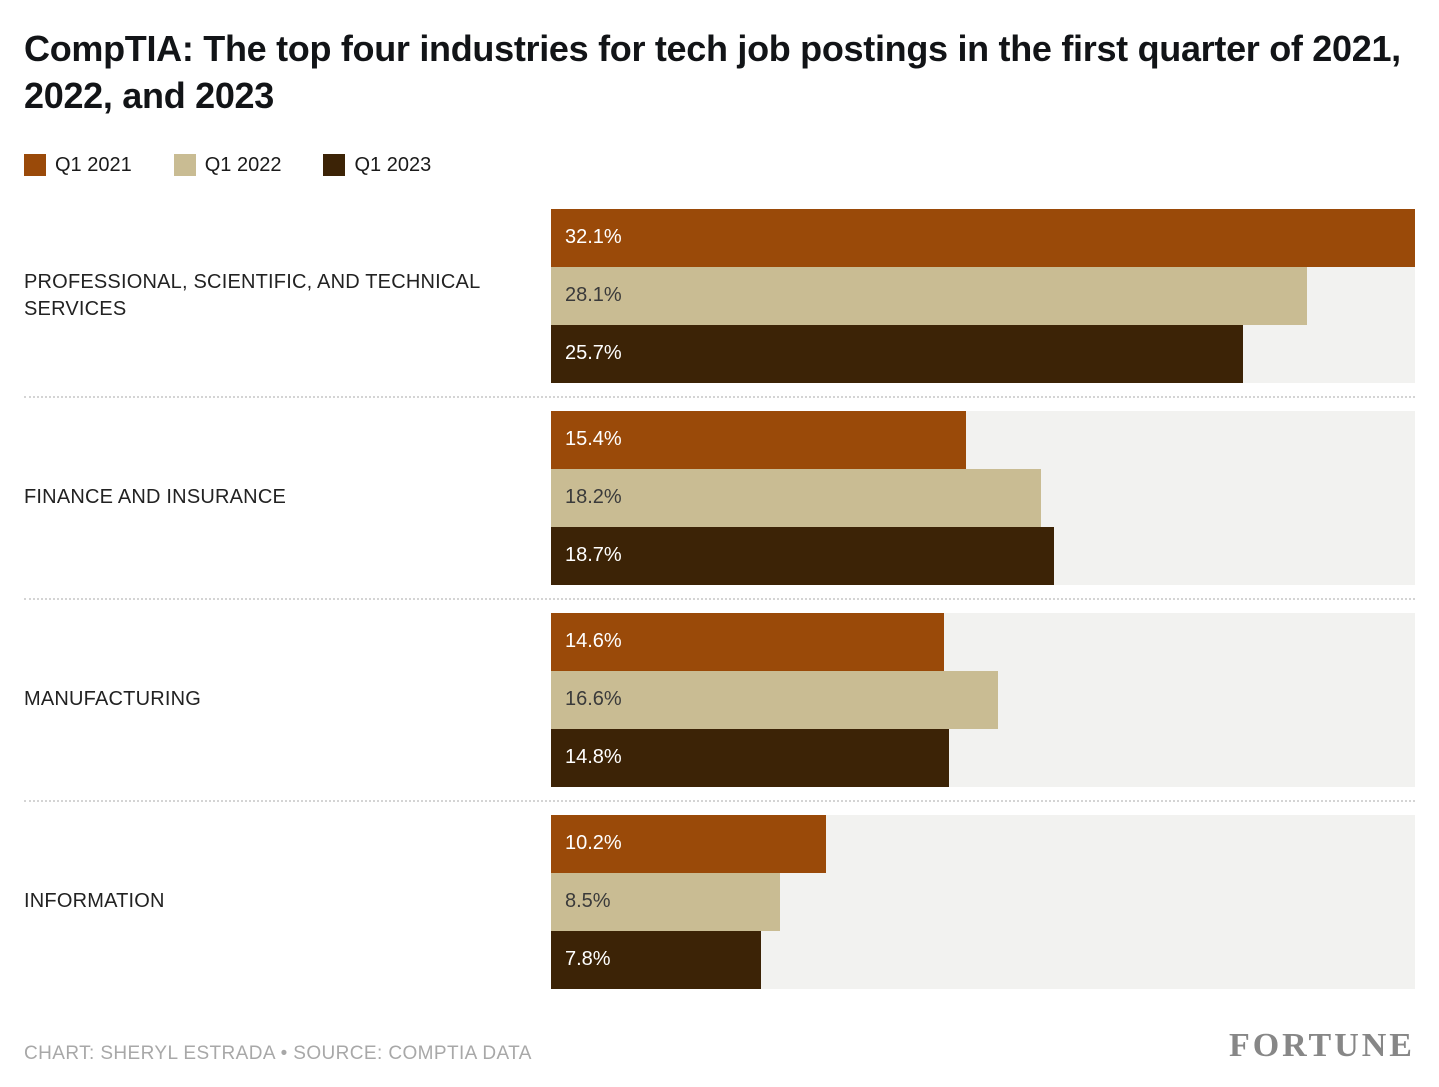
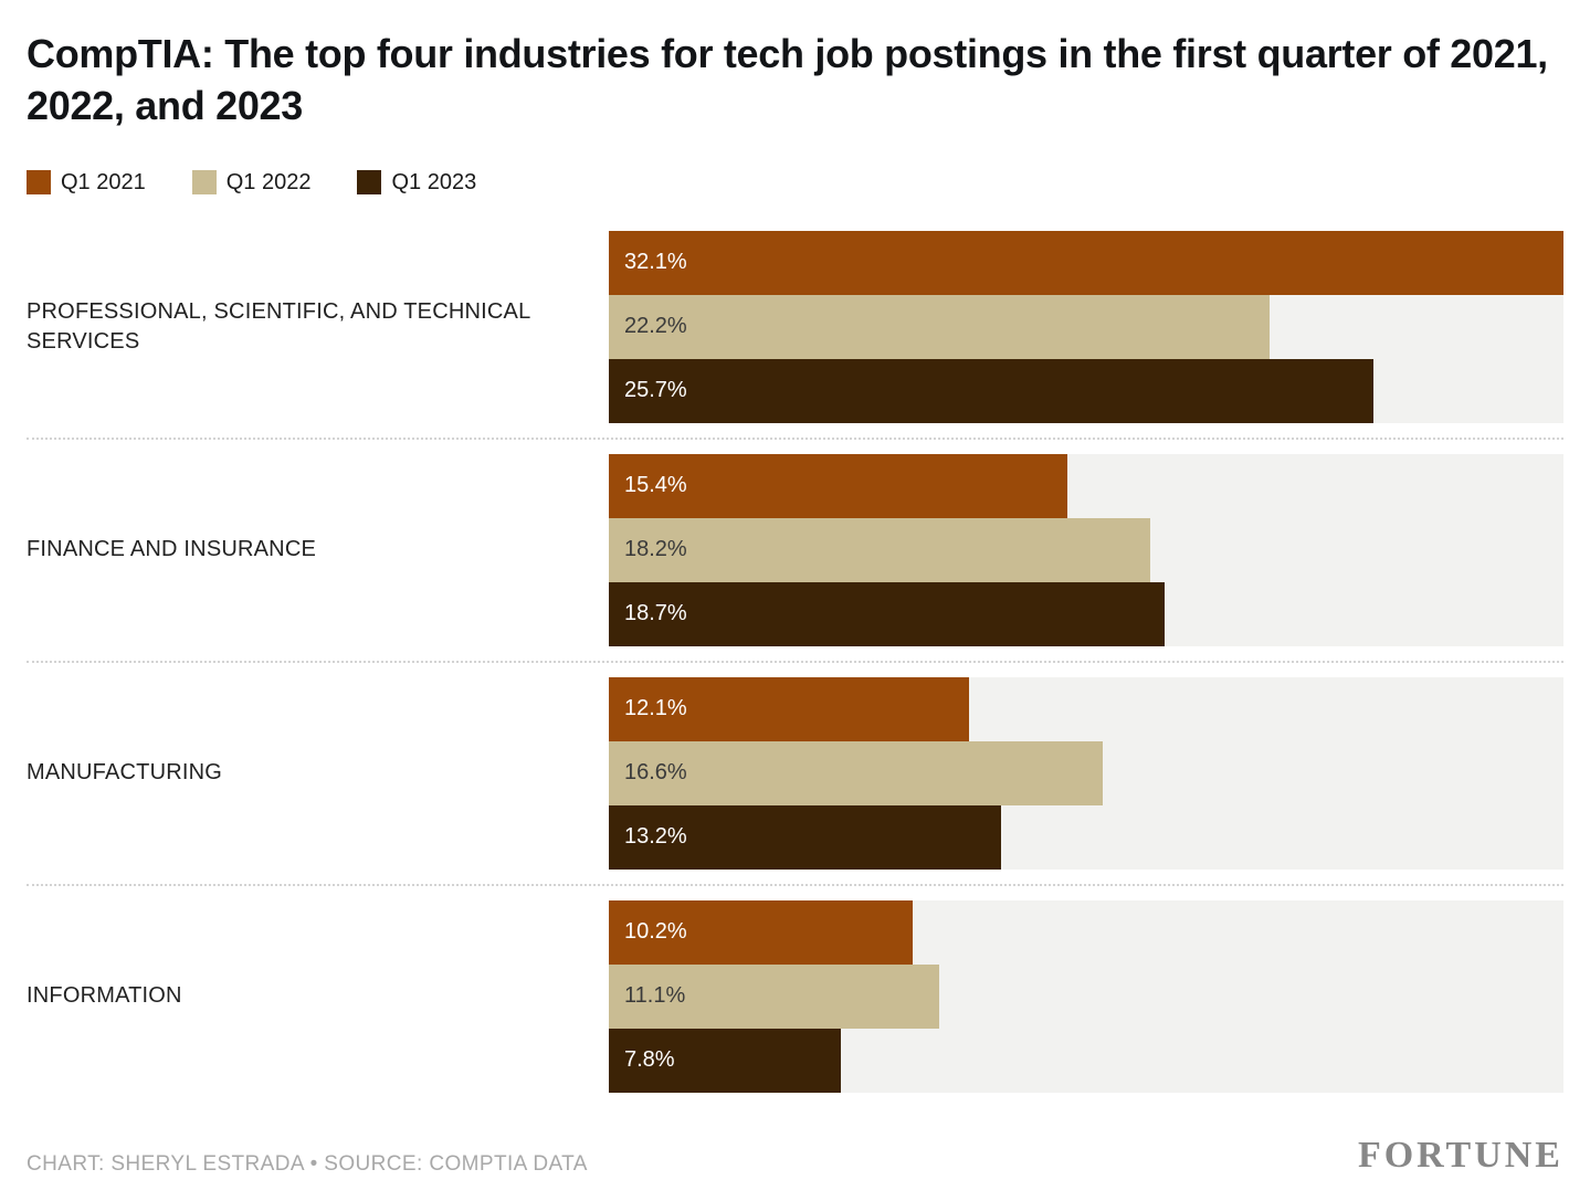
Q1 2022/PROFESSIONAL, SCIENTIFIC, AND TECHNICAL SERVICES: 28.1% -> 22.2%
Q1 2021/MANUFACTURING: 14.6% -> 12.1%
Q1 2023/MANUFACTURING: 14.8% -> 13.2%
Q1 2022/INFORMATION: 8.5% -> 11.1%
